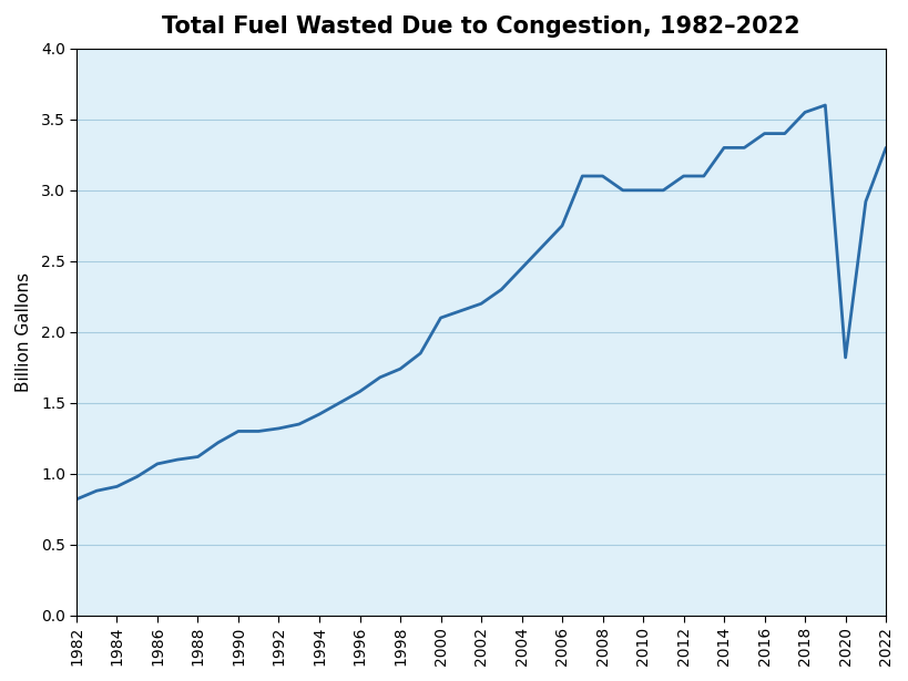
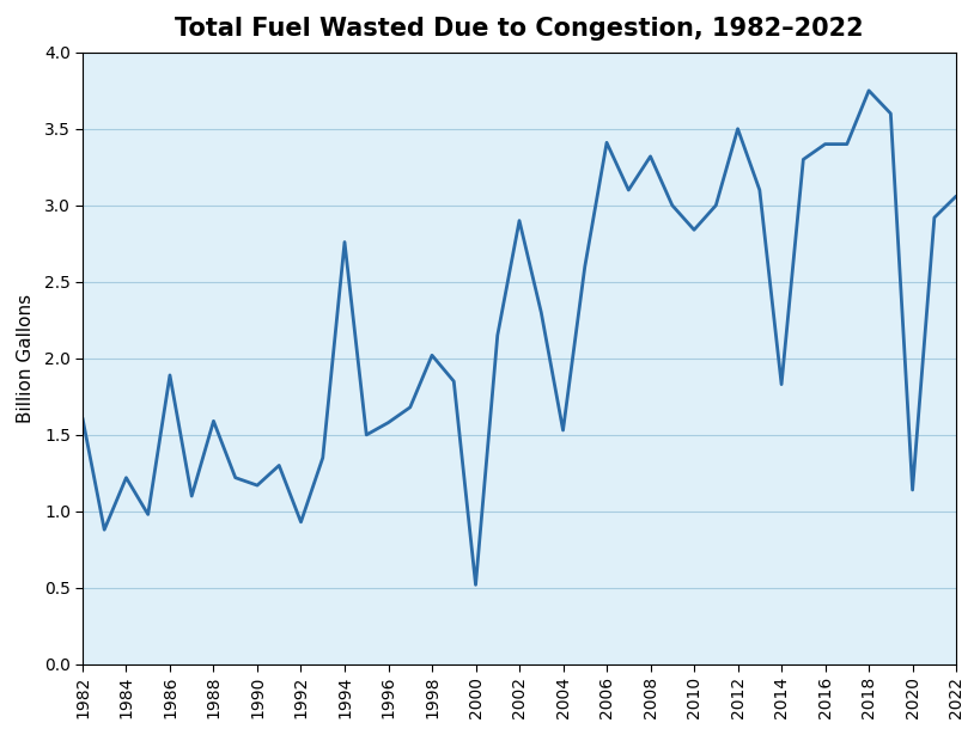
1982: 0.82 -> 1.61
1984: 0.91 -> 1.22
1986: 1.07 -> 1.89
1988: 1.12 -> 1.59
1990: 1.30 -> 1.17
1992: 1.32 -> 0.93
1994: 1.42 -> 2.76
1998: 1.74 -> 2.02
2000: 2.10 -> 0.52
2002: 2.20 -> 2.90
2004: 2.45 -> 1.53
2006: 2.75 -> 3.41
2008: 3.10 -> 3.32
2010: 3.00 -> 2.84
2012: 3.10 -> 3.50
2014: 3.30 -> 1.83
2018: 3.55 -> 3.75
2020: 1.82 -> 1.14
2022: 3.30 -> 3.06
